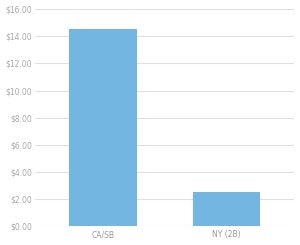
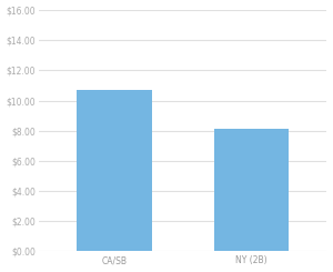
CA/SB: $14.5 -> $10.7
NY (2B): $2.5 -> $8.1
